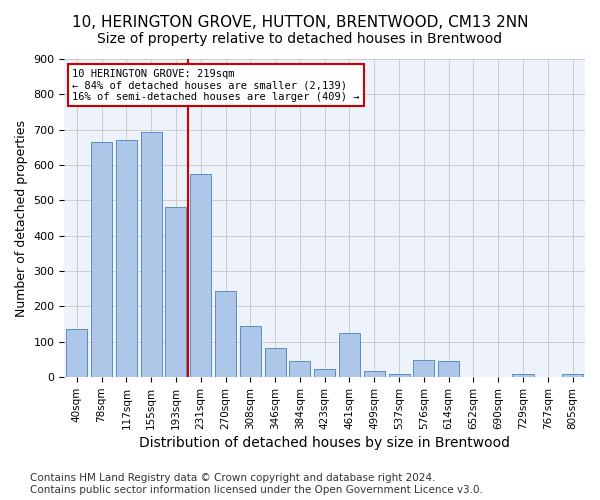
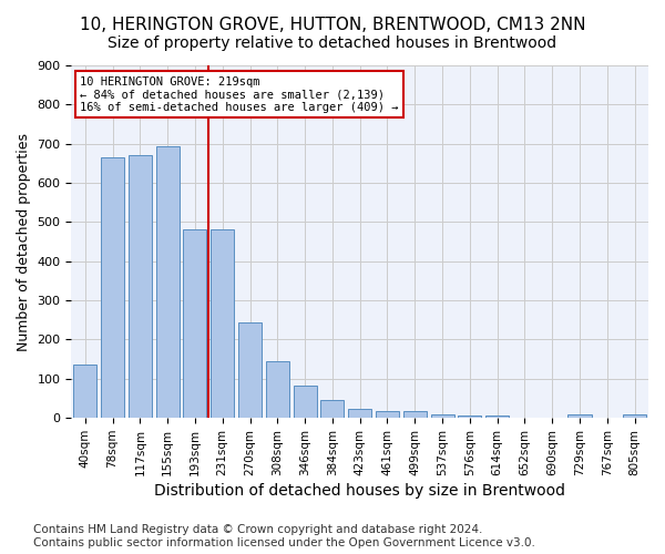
231sqm: 575 -> 480
461sqm: 125 -> 18
576sqm: 50 -> 7
614sqm: 45 -> 7
